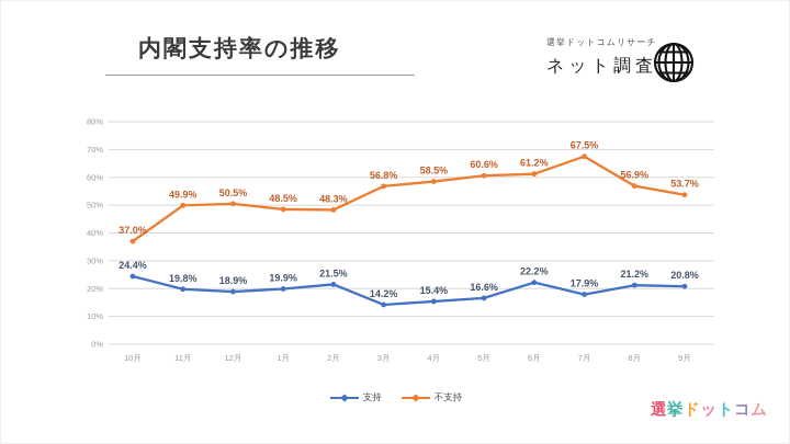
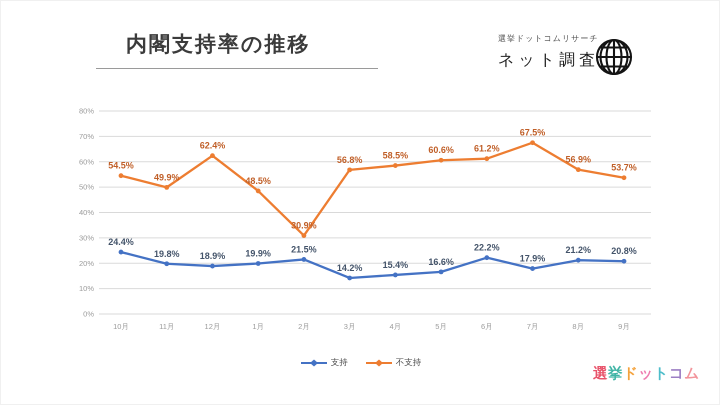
不支持/10月: 37.0% -> 54.5%
不支持/12月: 50.5% -> 62.4%
不支持/2月: 48.3% -> 30.9%
